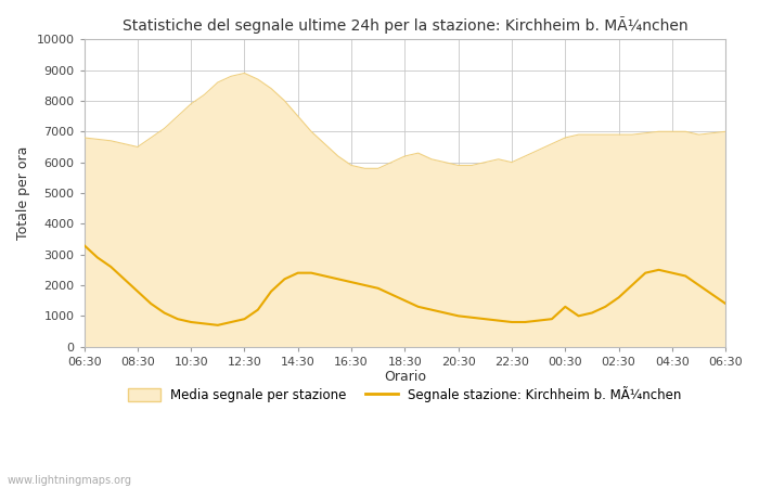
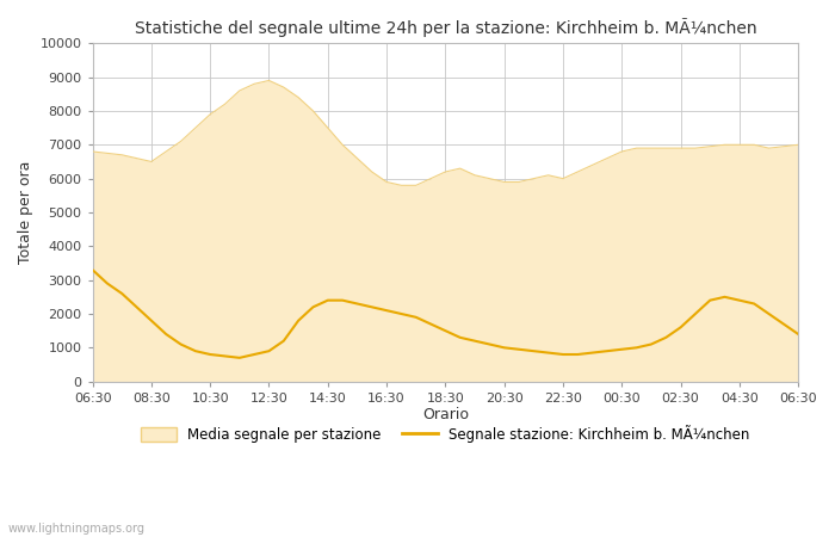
Segnale stazione: Kirchheim b. MÃ¼nchen/00:30: 1300 -> 950
